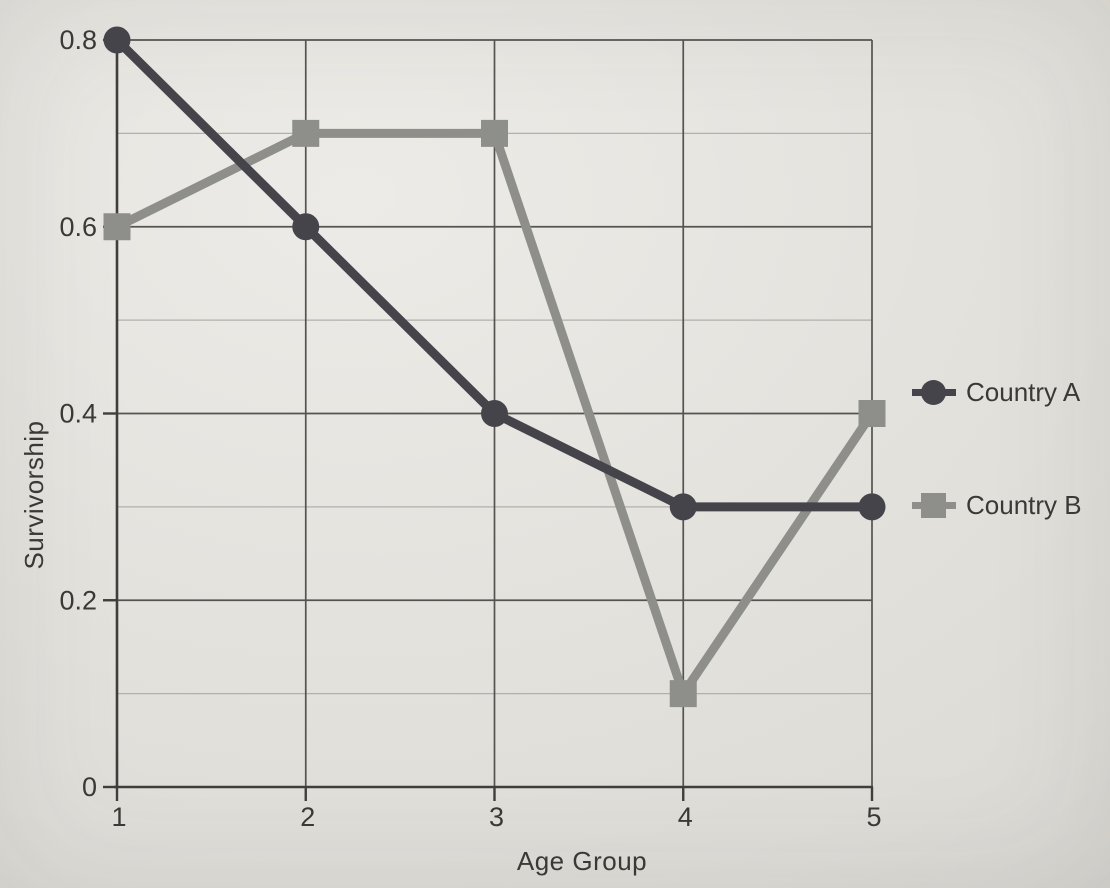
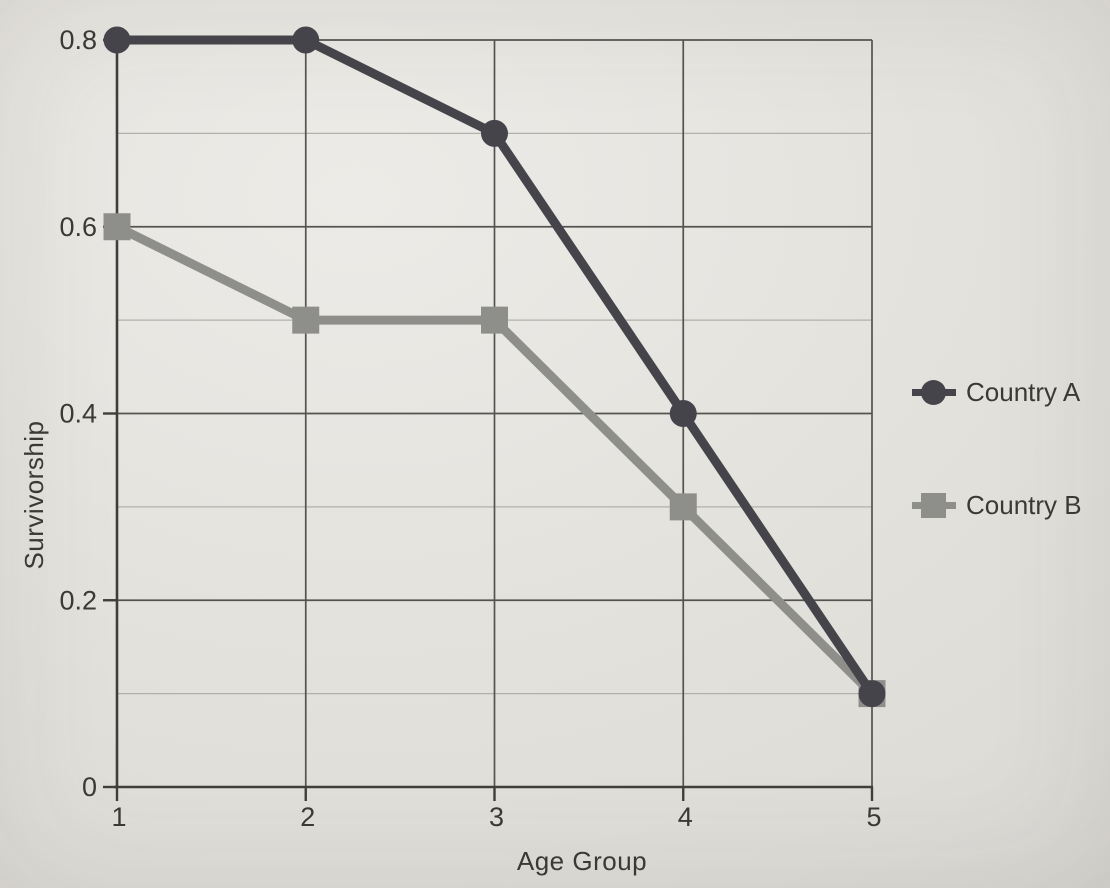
Country A/2: 0.6 -> 0.8
Country B/2: 0.7 -> 0.5
Country A/3: 0.4 -> 0.7
Country B/3: 0.7 -> 0.5
Country A/4: 0.3 -> 0.4
Country B/4: 0.1 -> 0.3
Country A/5: 0.3 -> 0.1
Country B/5: 0.4 -> 0.1
